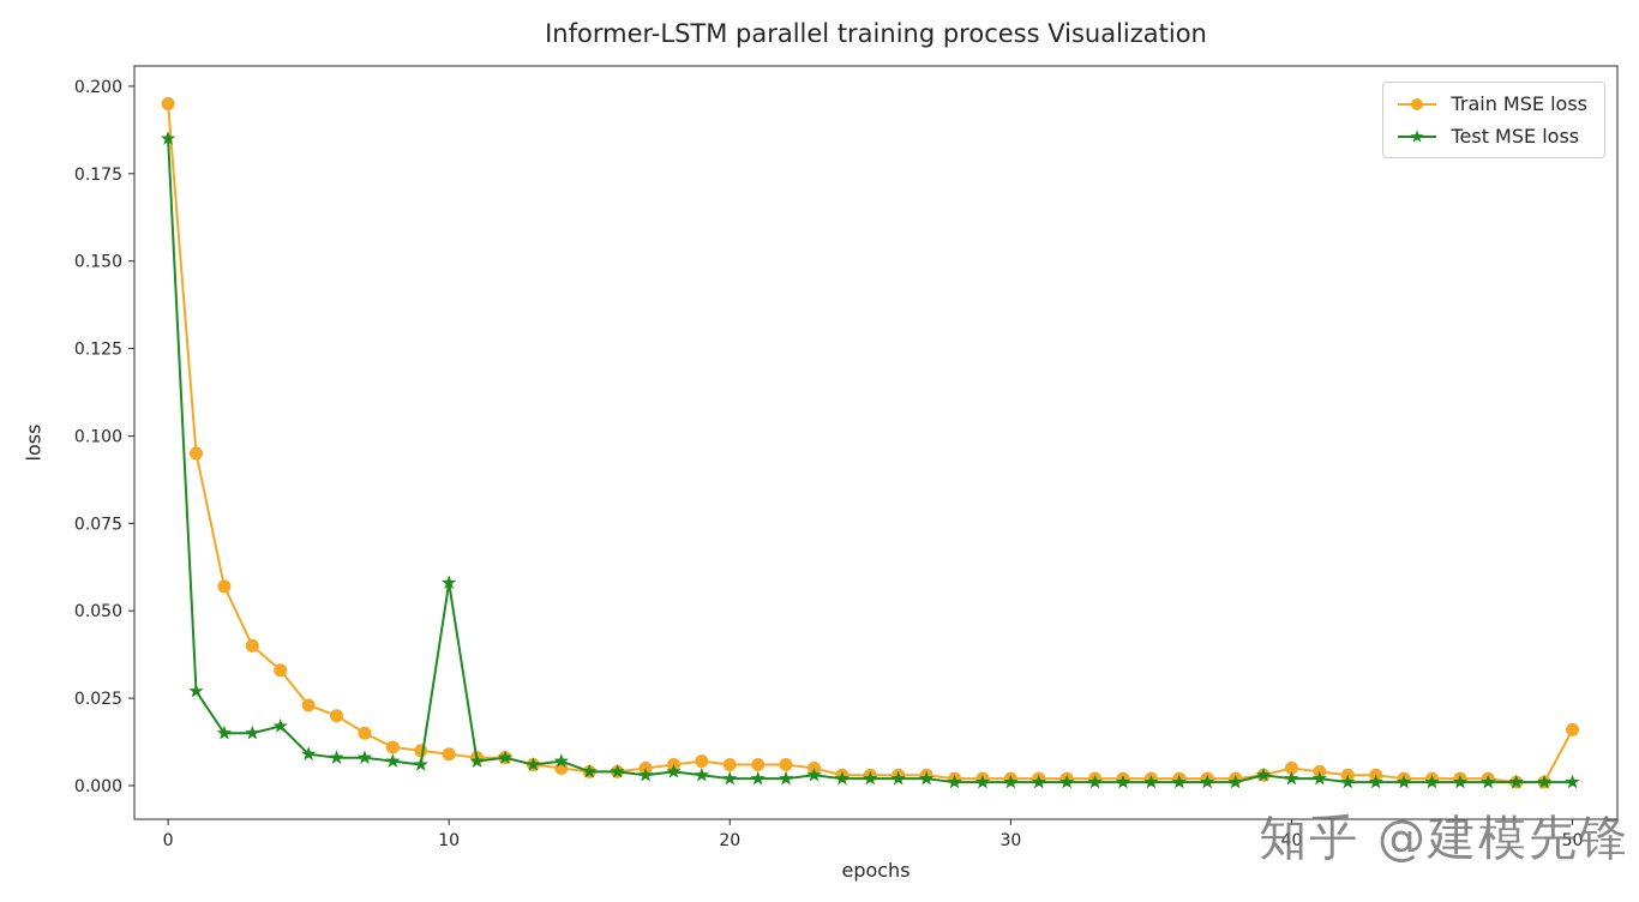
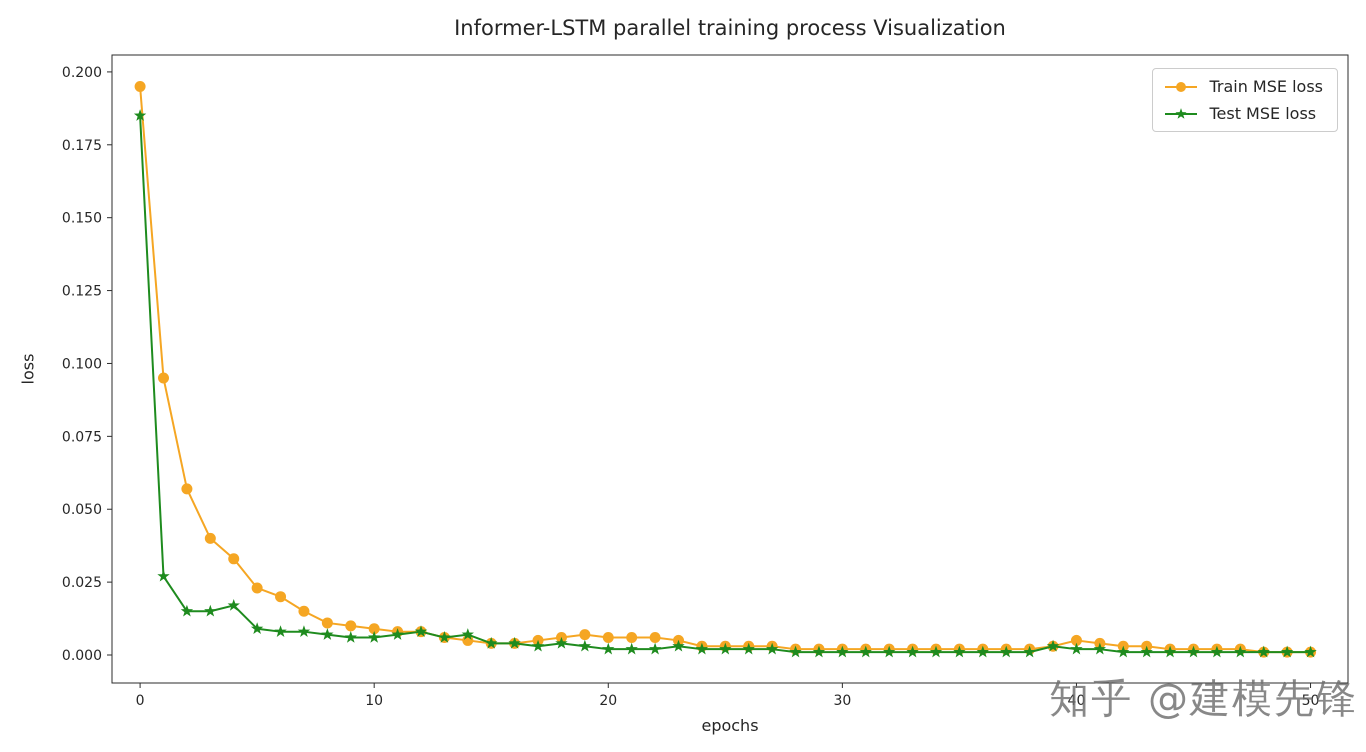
Test MSE loss/10: 0.058 -> 0.006
Train MSE loss/50: 0.016 -> 0.001
